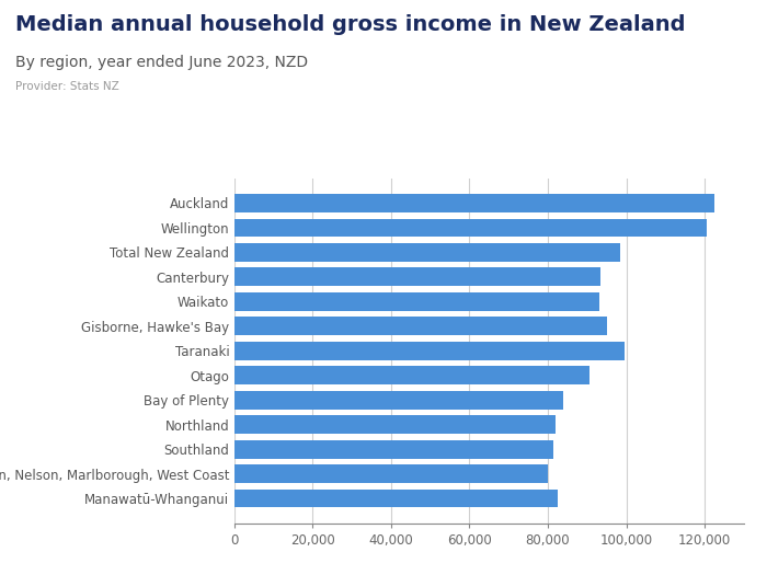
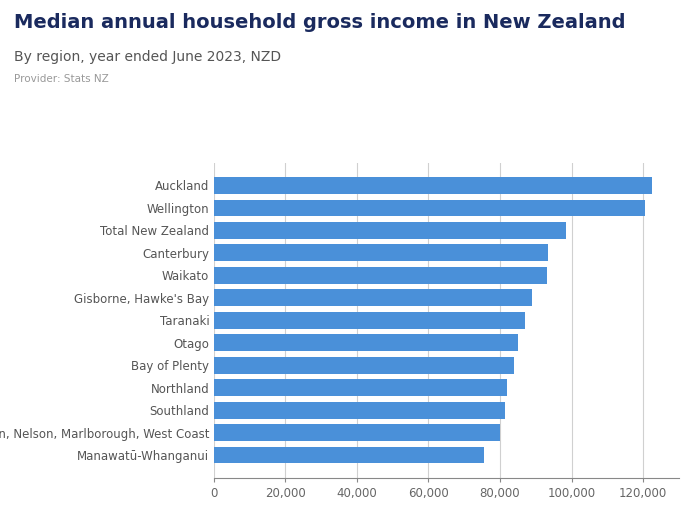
Gisborne, Hawke's Bay: 95,000 -> 89,000
Taranaki: 99,500 -> 87,000
Otago: 90,500 -> 85,000
Manawatū-Whanganui: 82,500 -> 75,500
